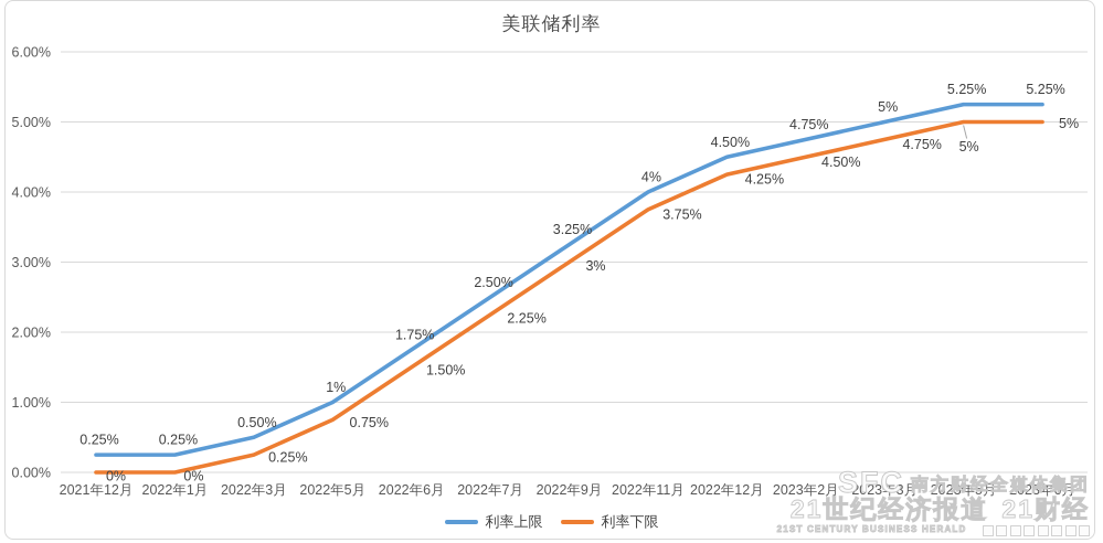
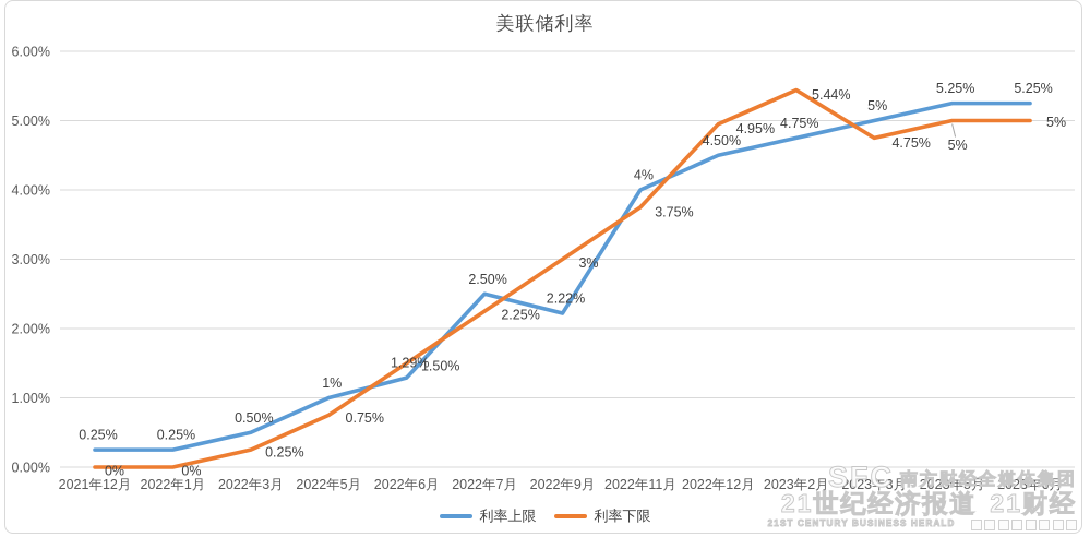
利率上限/2022年6月: 1.75% -> 1.29%
利率上限/2022年9月: 3.25% -> 2.22%
利率下限/2022年12月: 4.25% -> 4.95%
利率下限/2023年2月: 4.50% -> 5.44%
